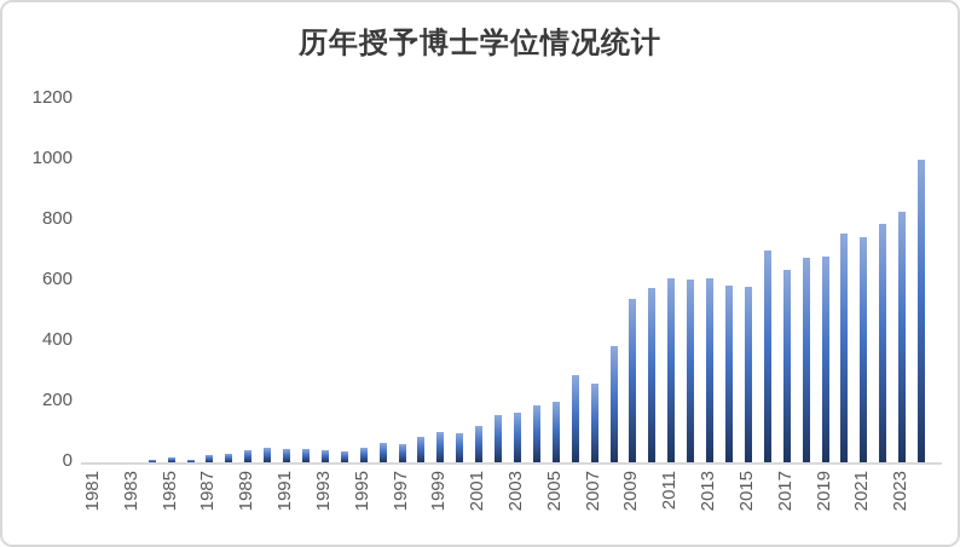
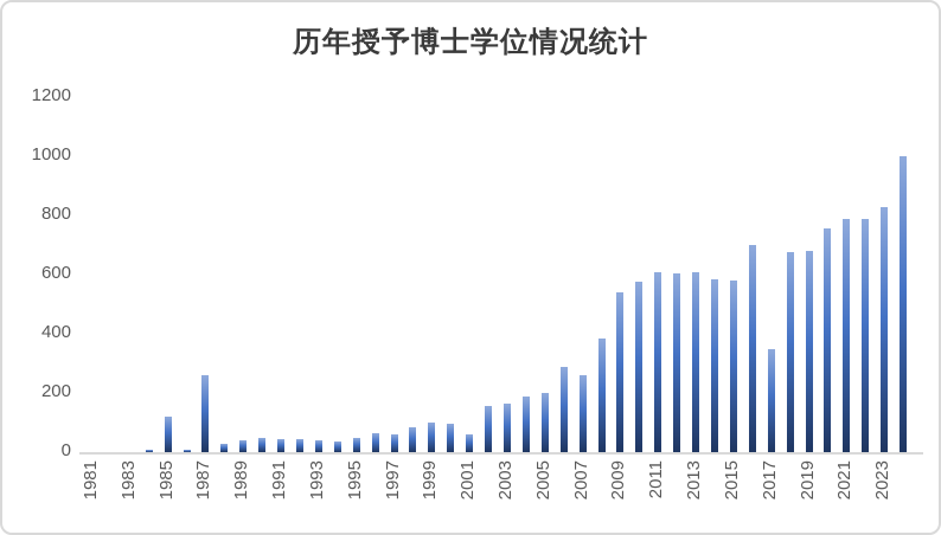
1985: 20 -> 120
1987: 20 -> 260
2001: 120 -> 60
2017: 640 -> 350
2021: 740 -> 790
